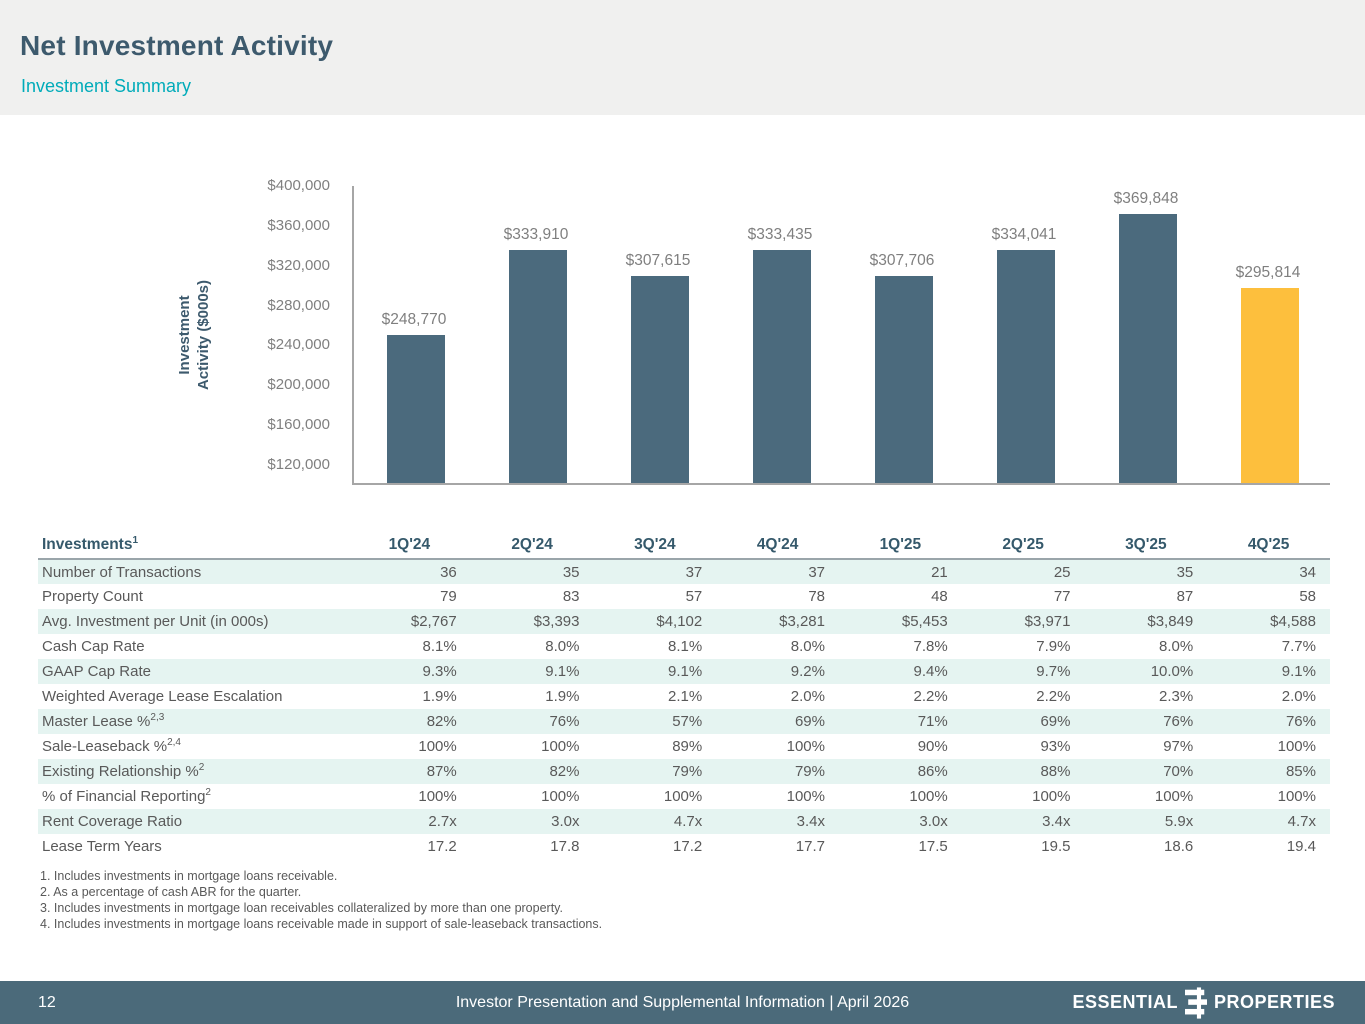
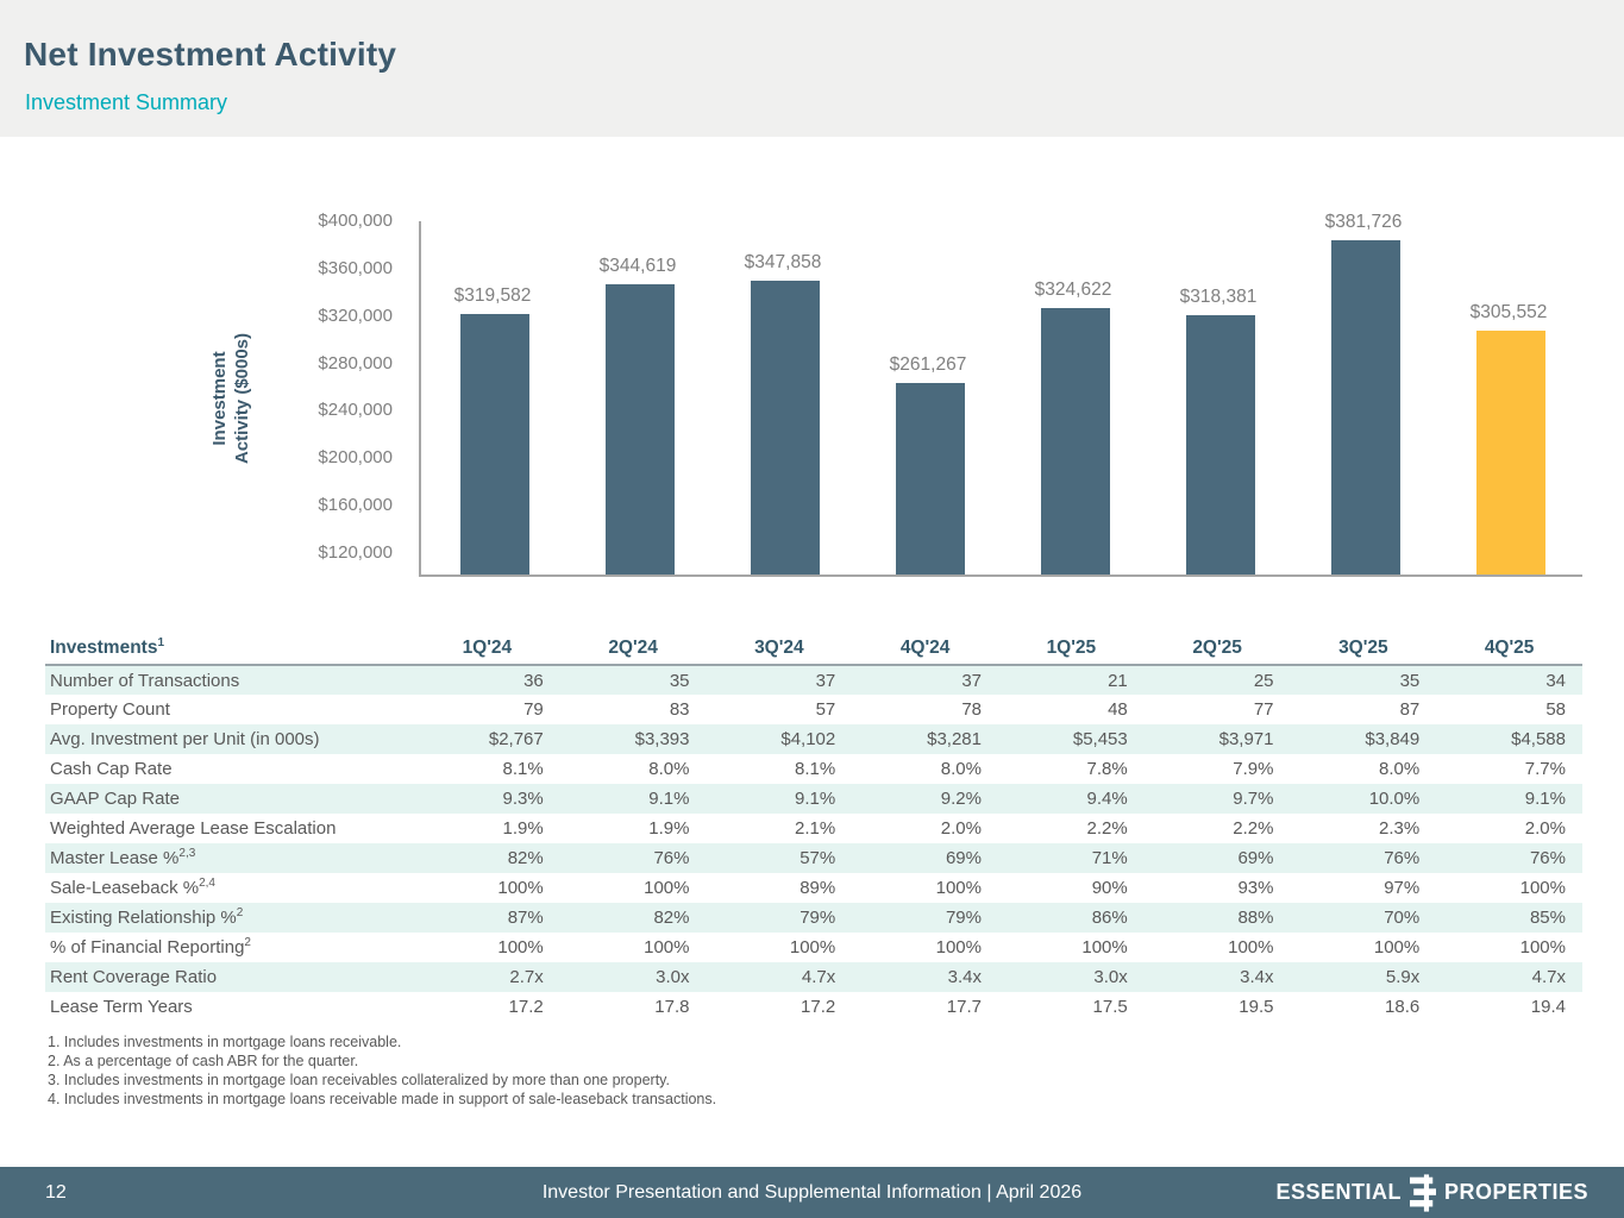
1Q'24: $248,770 -> $319,582
2Q'24: $333,910 -> $344,619
3Q'24: $307,615 -> $347,858
4Q'24: $333,435 -> $261,267
1Q'25: $307,706 -> $324,622
2Q'25: $334,041 -> $318,381
3Q'25: $369,848 -> $381,726
4Q'25: $295,814 -> $305,552
